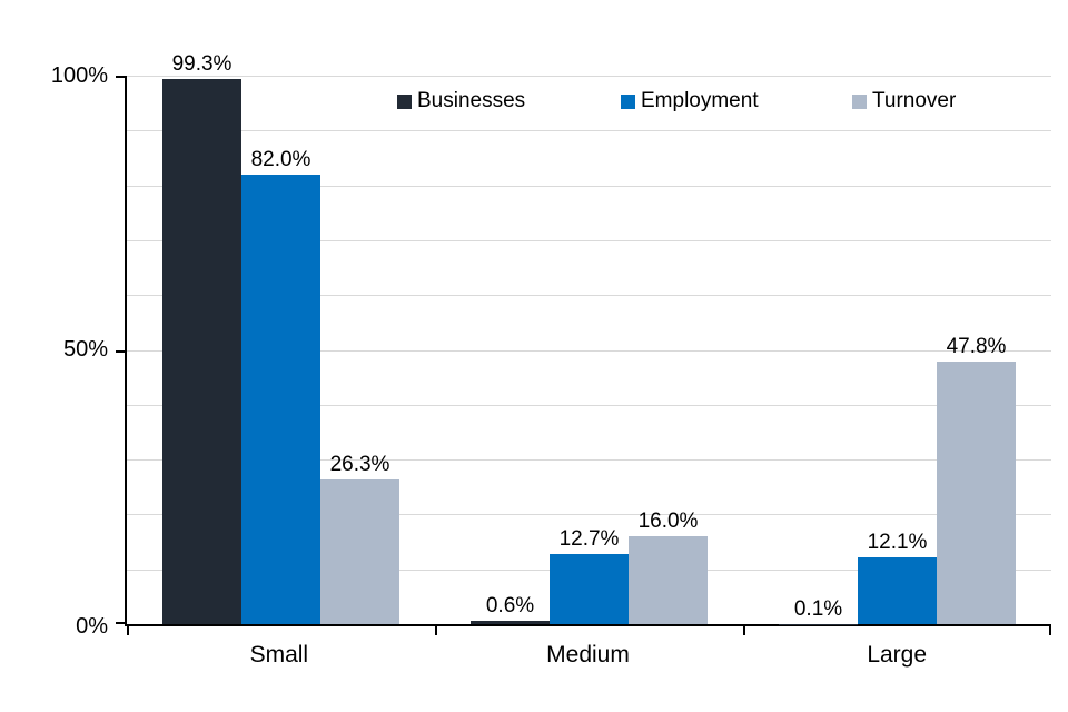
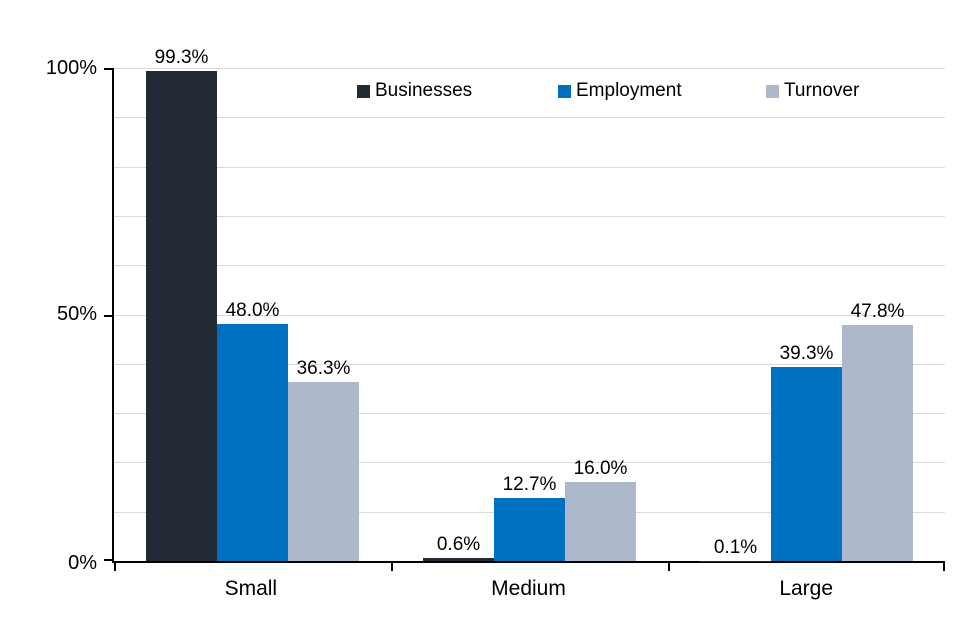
Employment/Small: 82.0% -> 48.0%
Turnover/Small: 26.3% -> 36.3%
Employment/Large: 12.1% -> 39.3%
